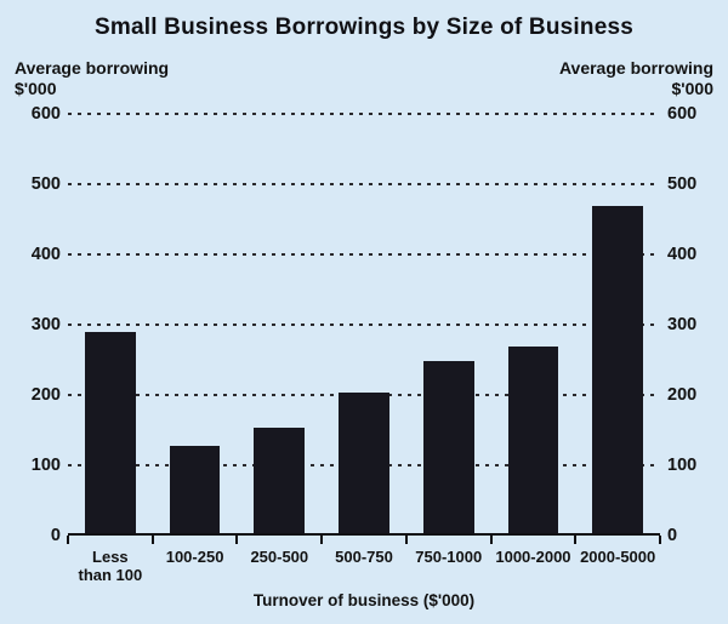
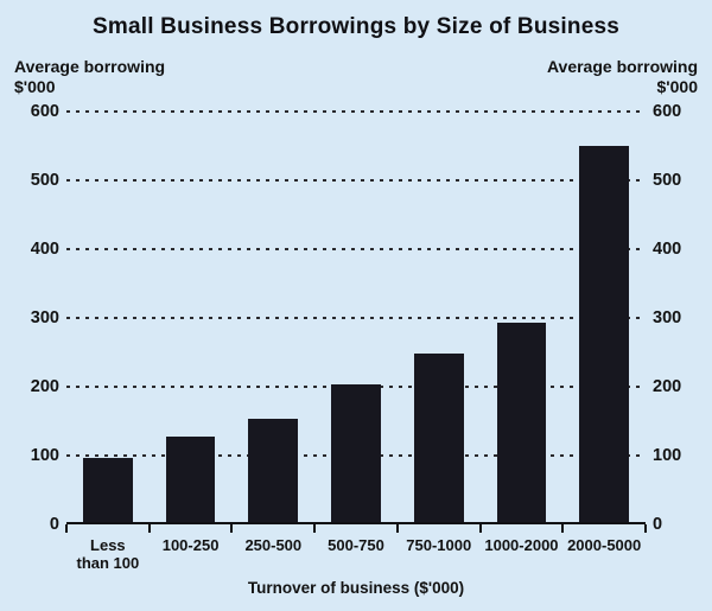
Less than 100: 290 -> 100
1000-2000: 270 -> 290
2000-5000: 470 -> 550
